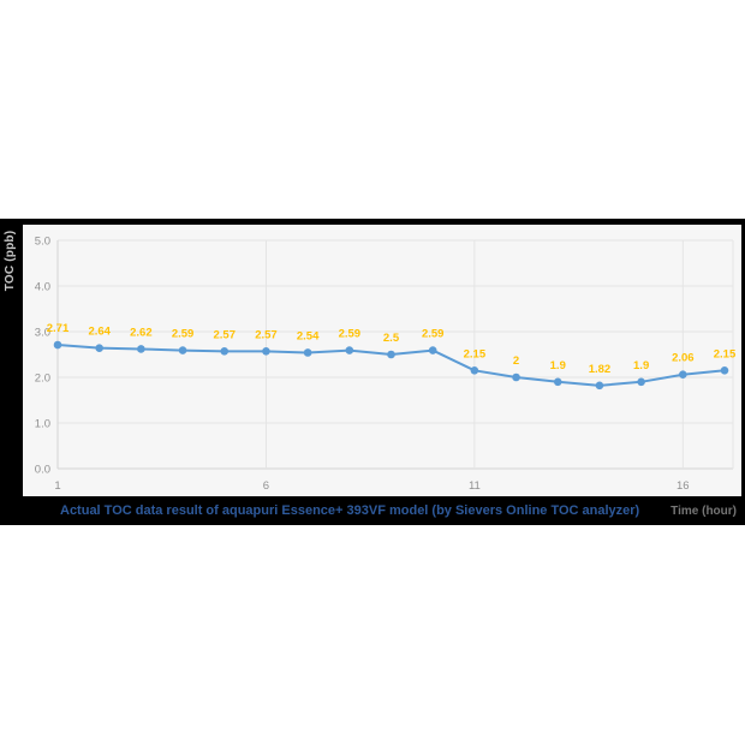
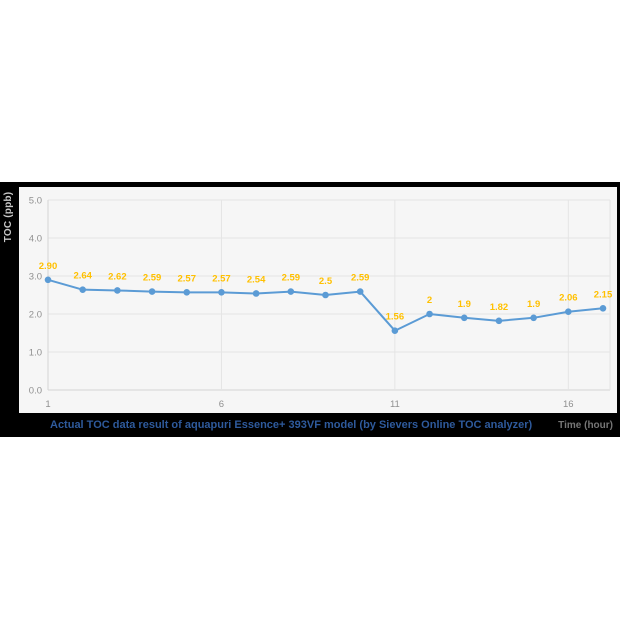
1: 2.71 -> 2.90
11: 2.15 -> 1.56
